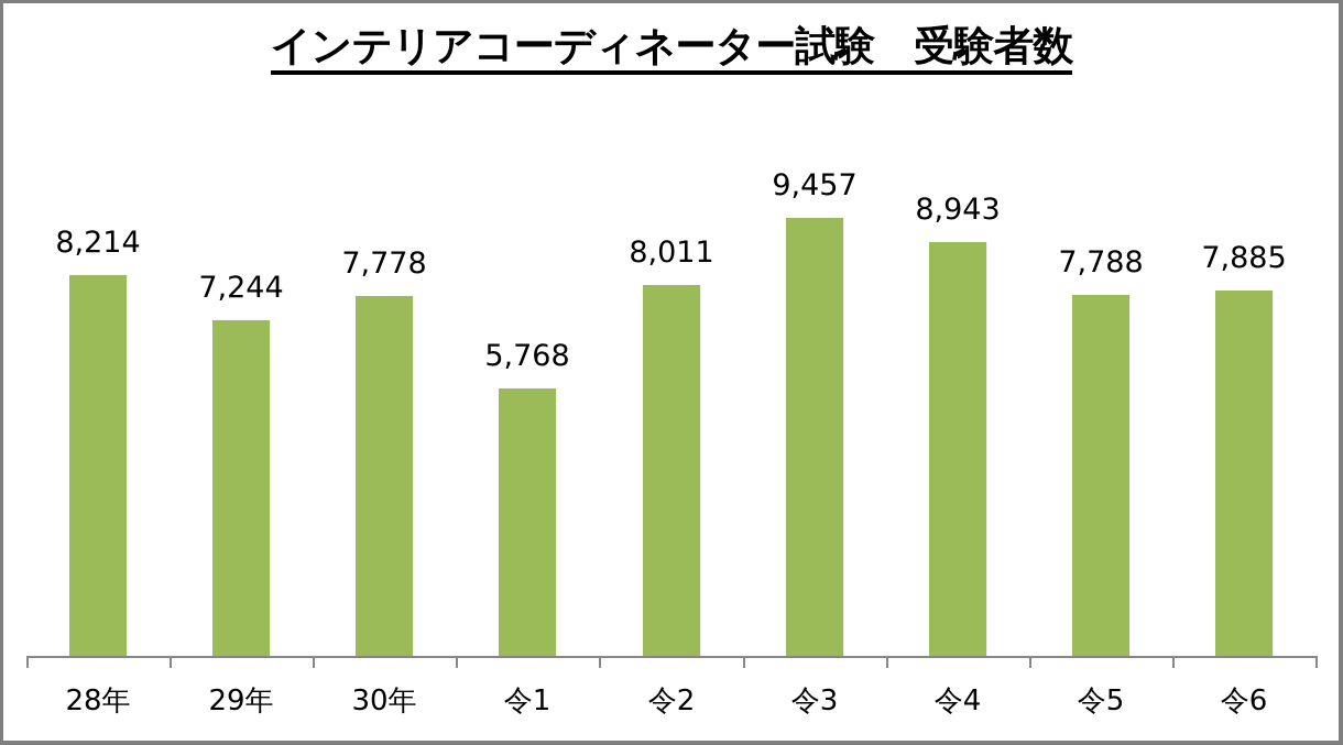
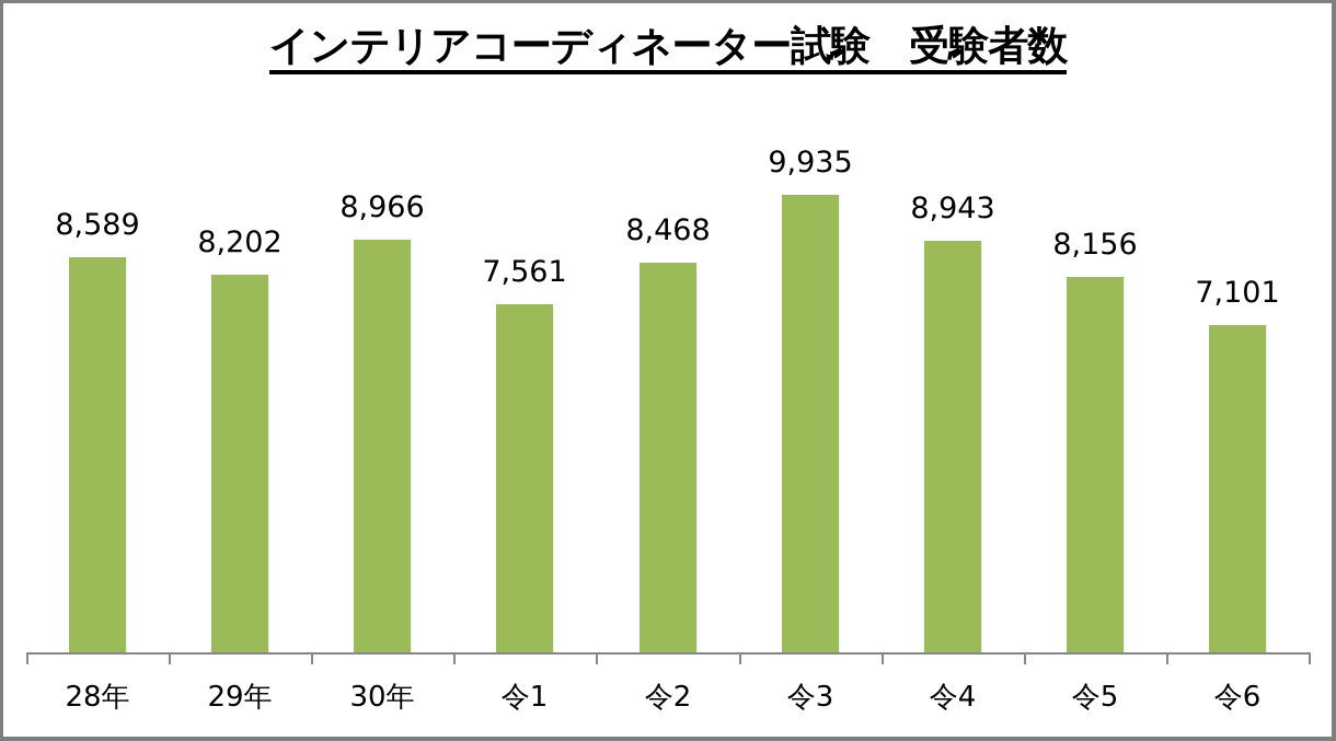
28年: 8,214 -> 8,589
29年: 7,244 -> 8,202
30年: 7,778 -> 8,966
令1: 5,768 -> 7,561
令2: 8,011 -> 8,468
令3: 9,457 -> 9,935
令5: 7,788 -> 8,156
令6: 7,885 -> 7,101
